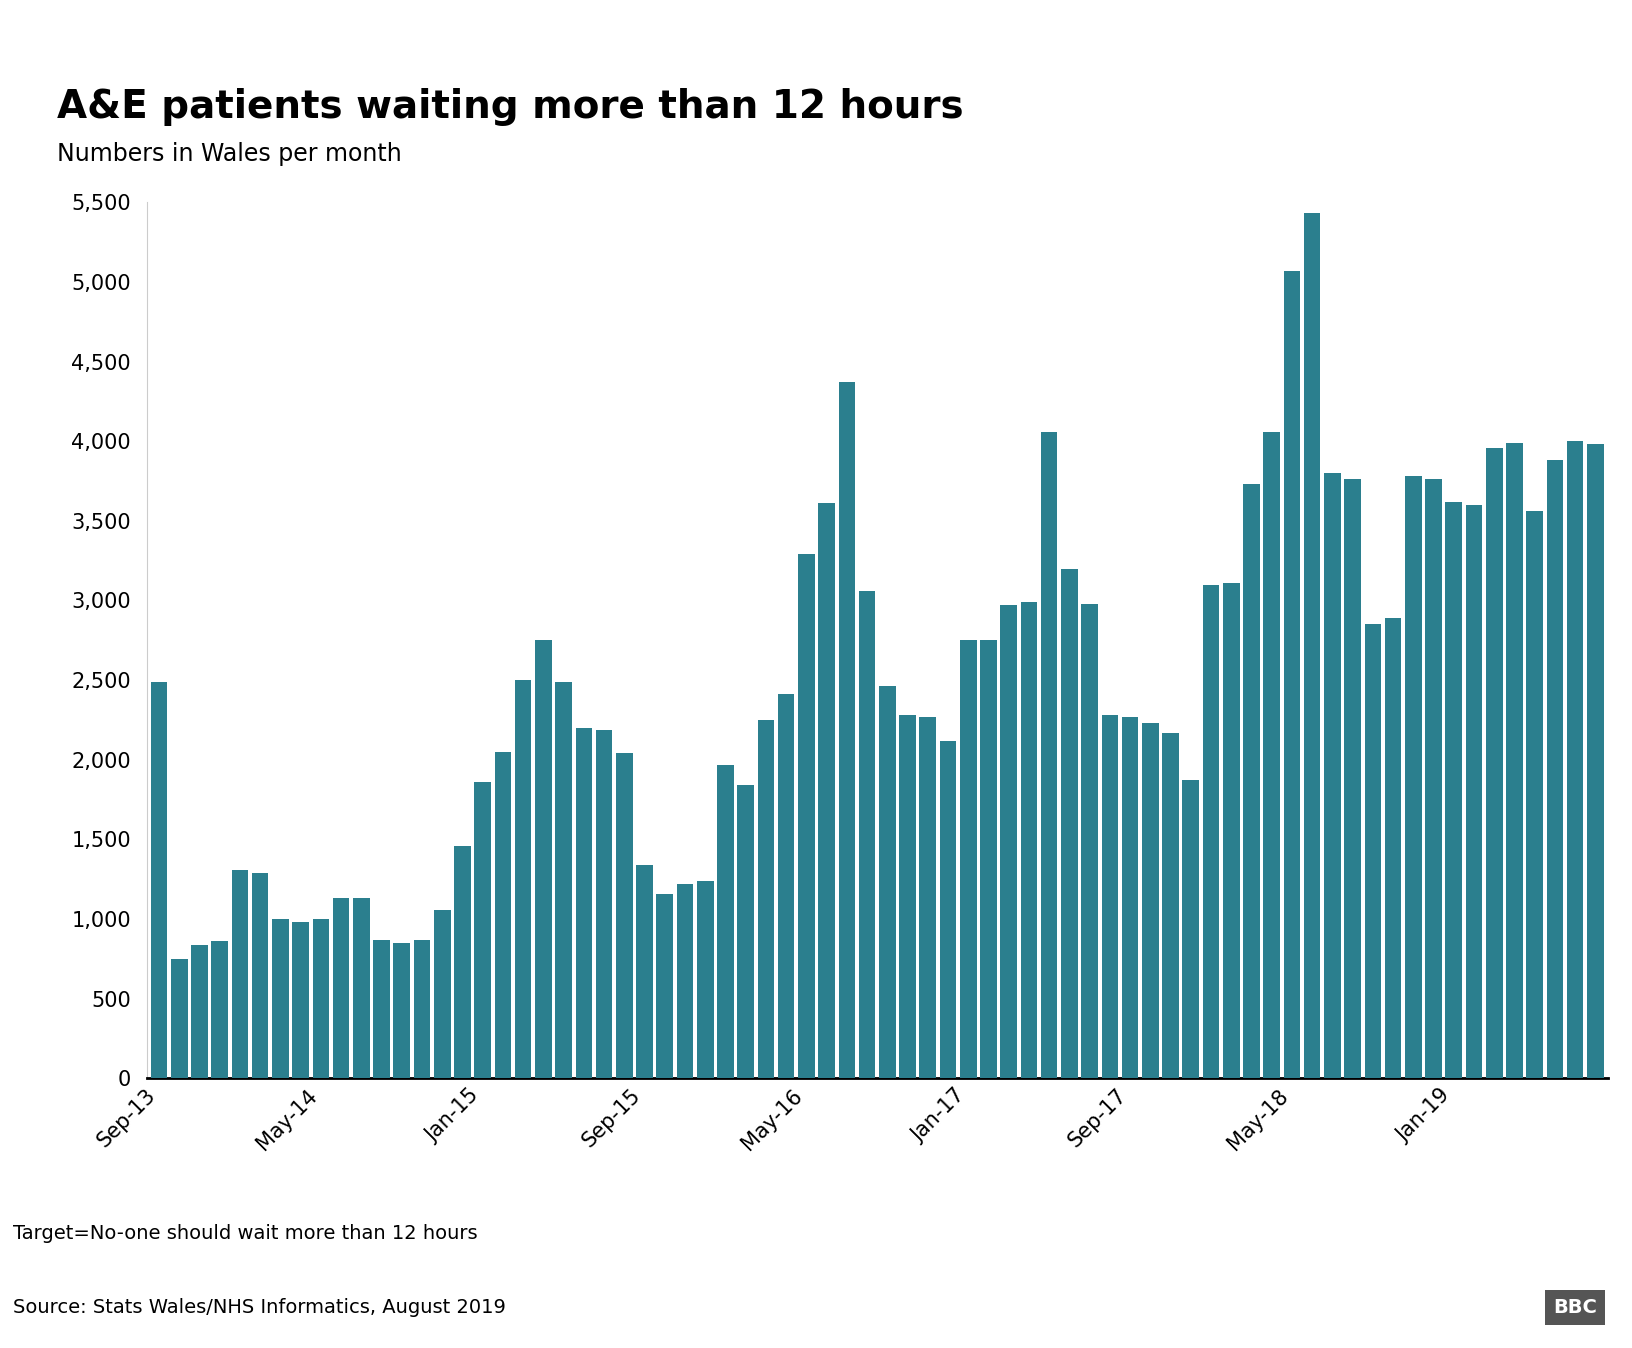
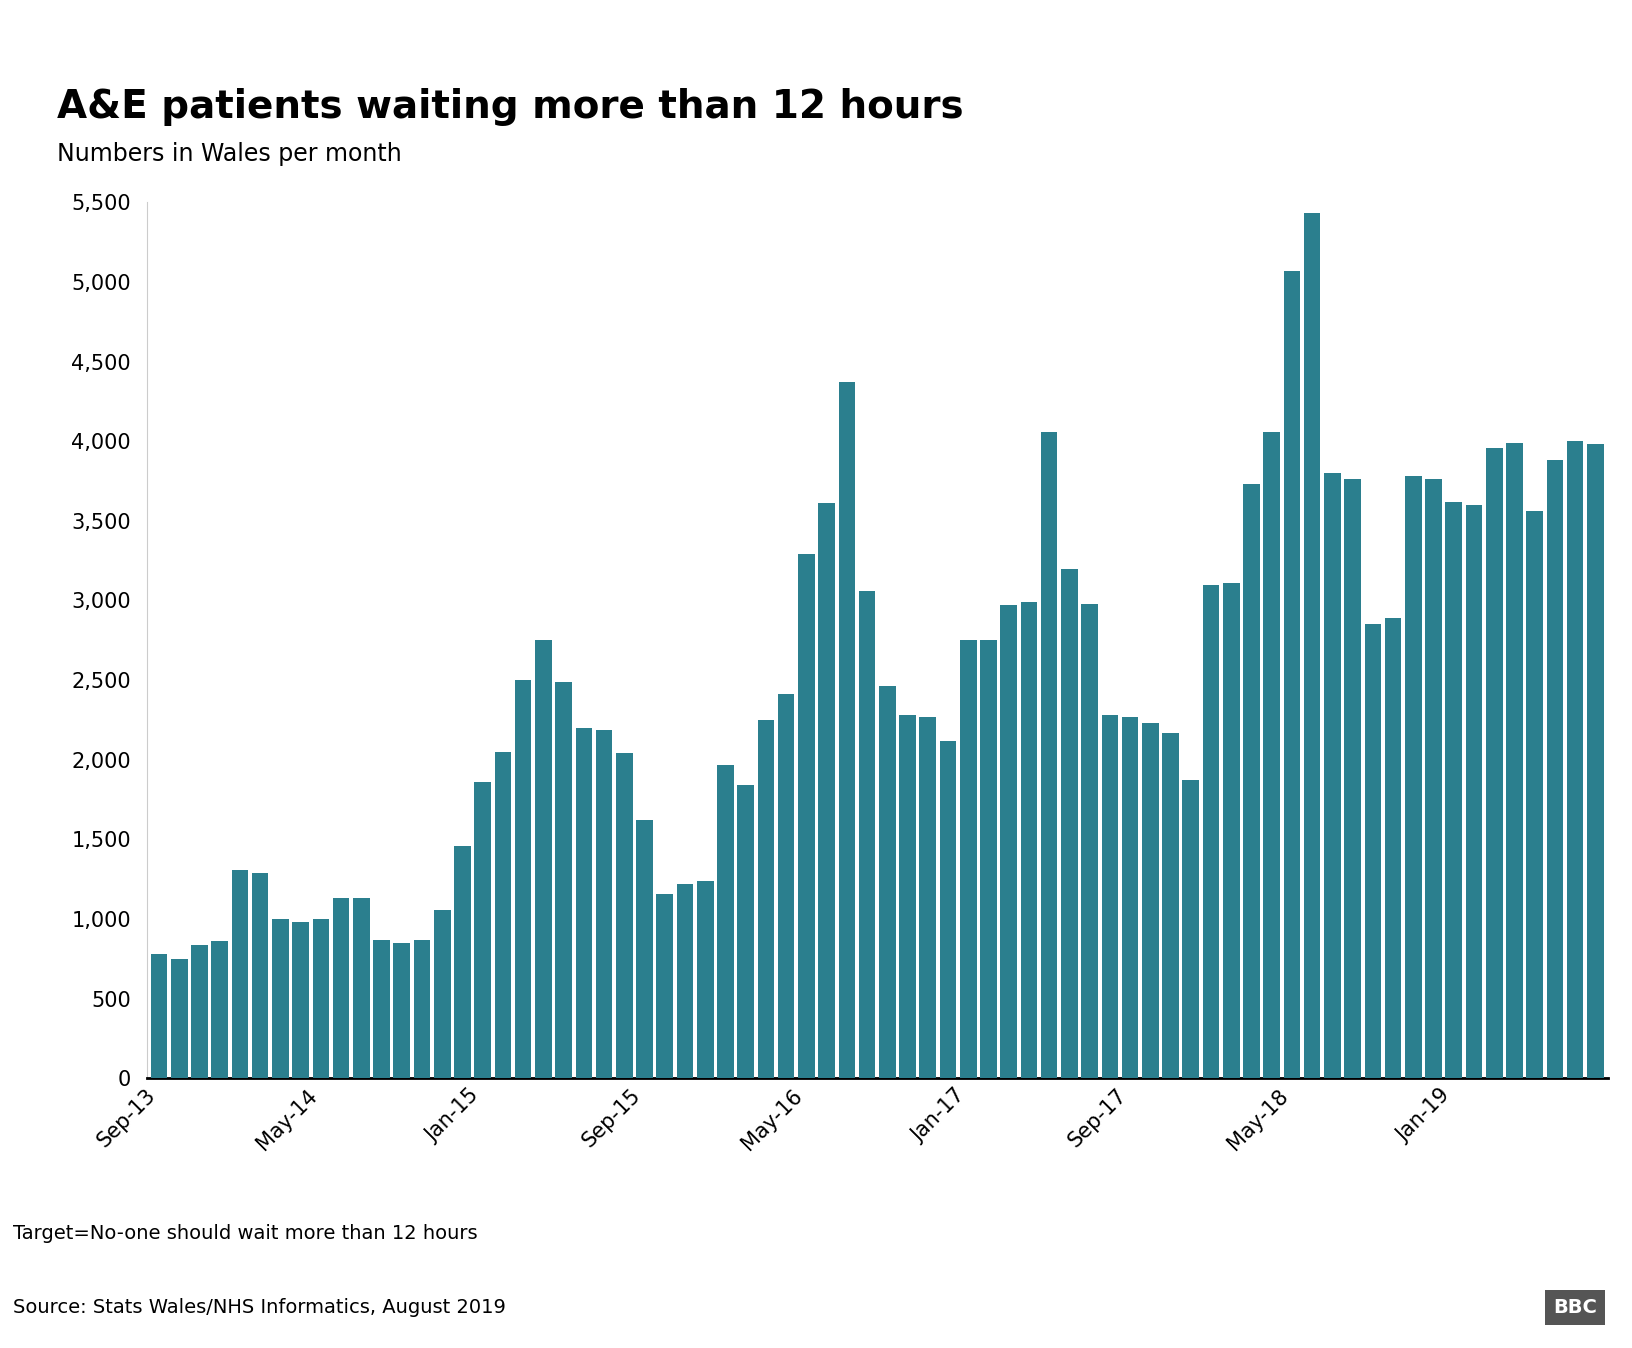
Sep-13: 2,490 -> 780
Sep-15: 1,340 -> 1,620
